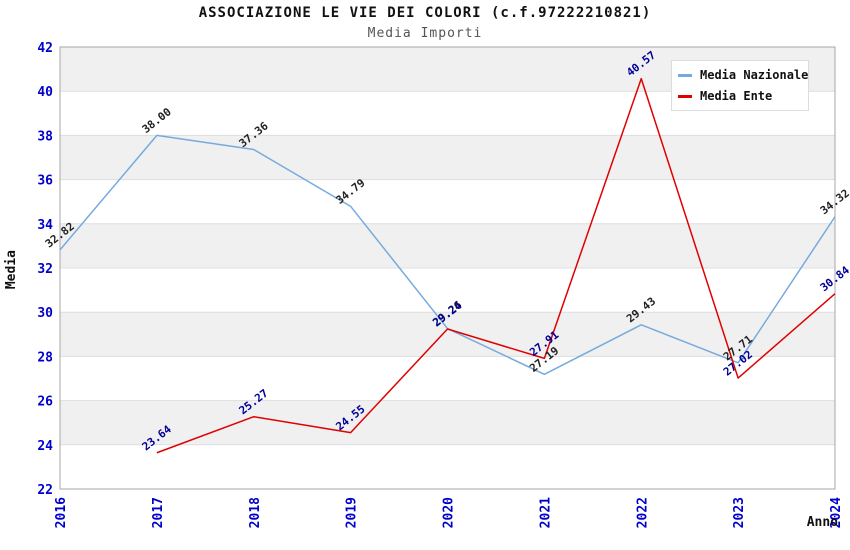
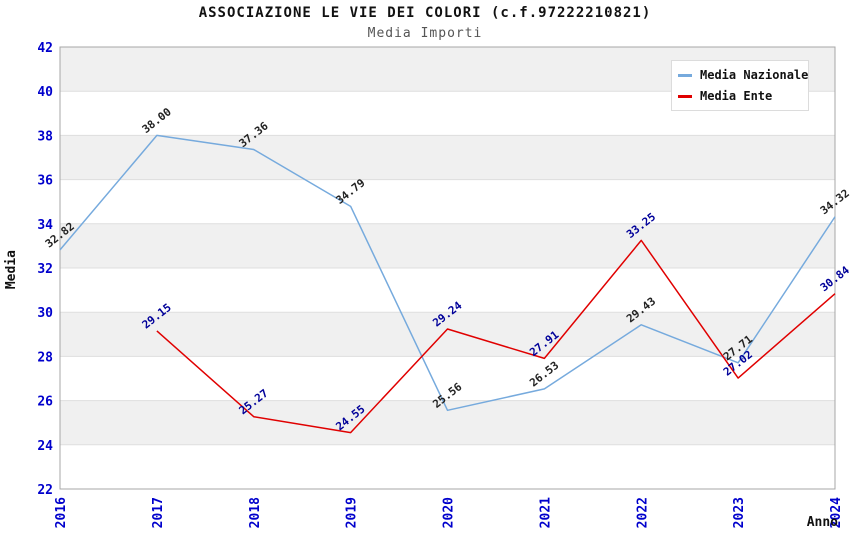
Media Ente/2017: 23.64 -> 29.15
Media Nazionale/2020: 29.26 -> 25.56
Media Nazionale/2021: 27.19 -> 26.53
Media Ente/2022: 40.57 -> 33.25
